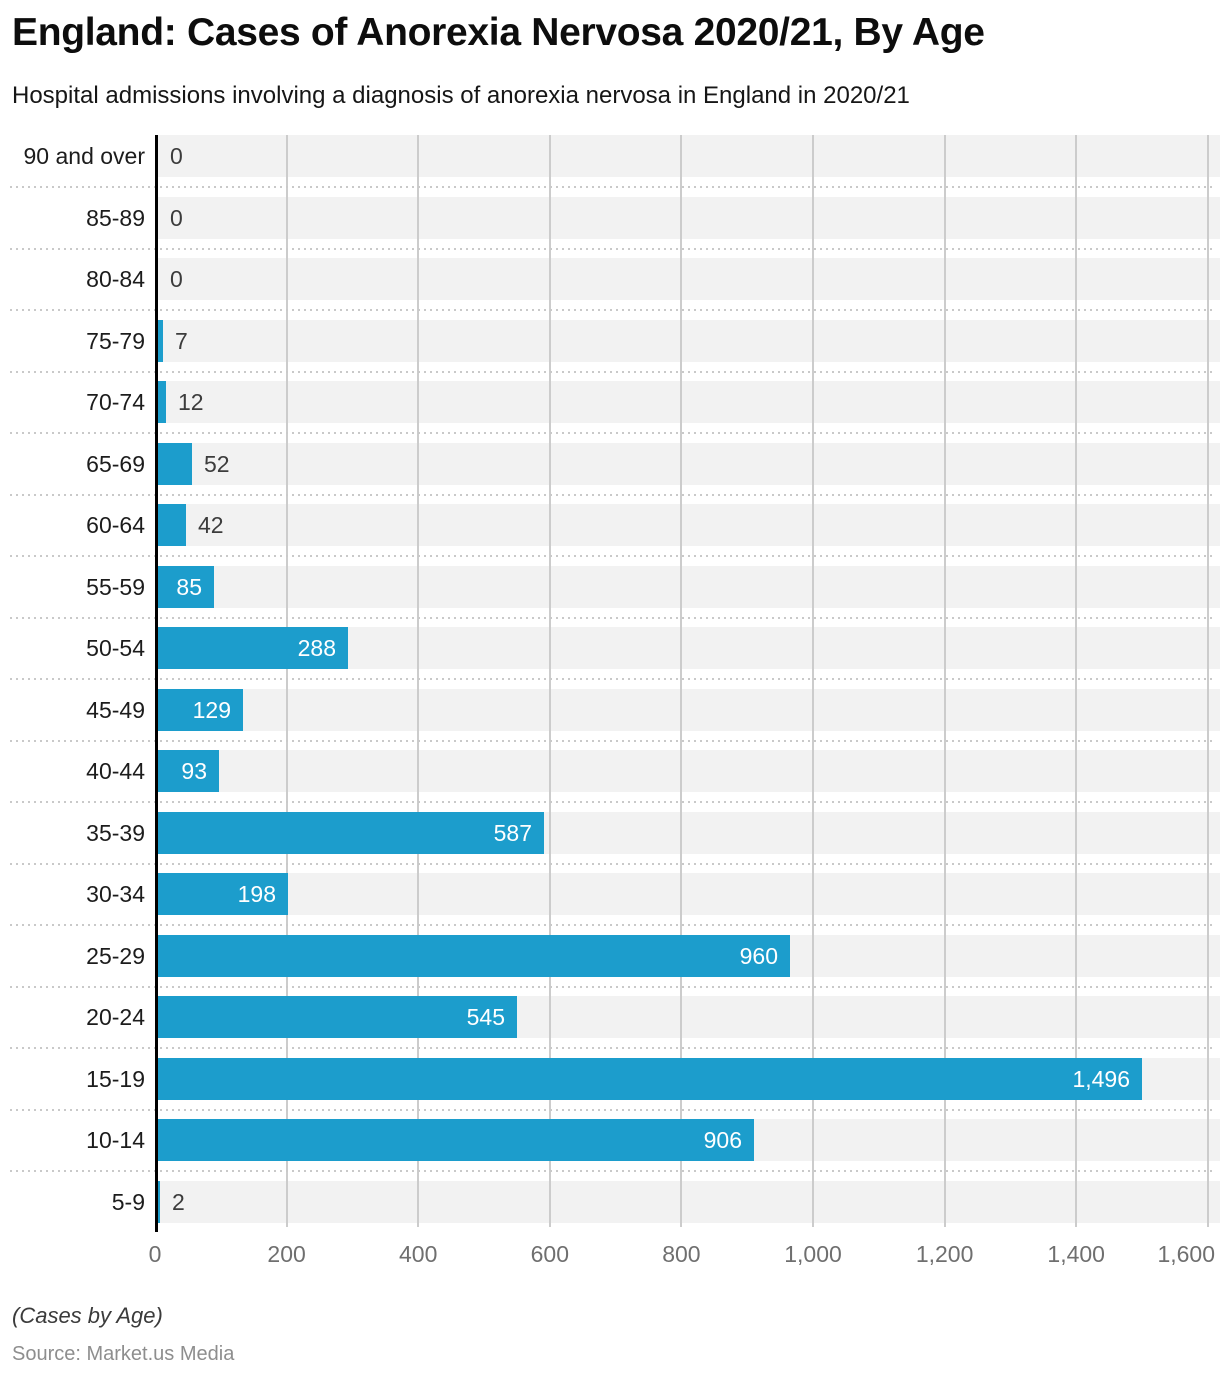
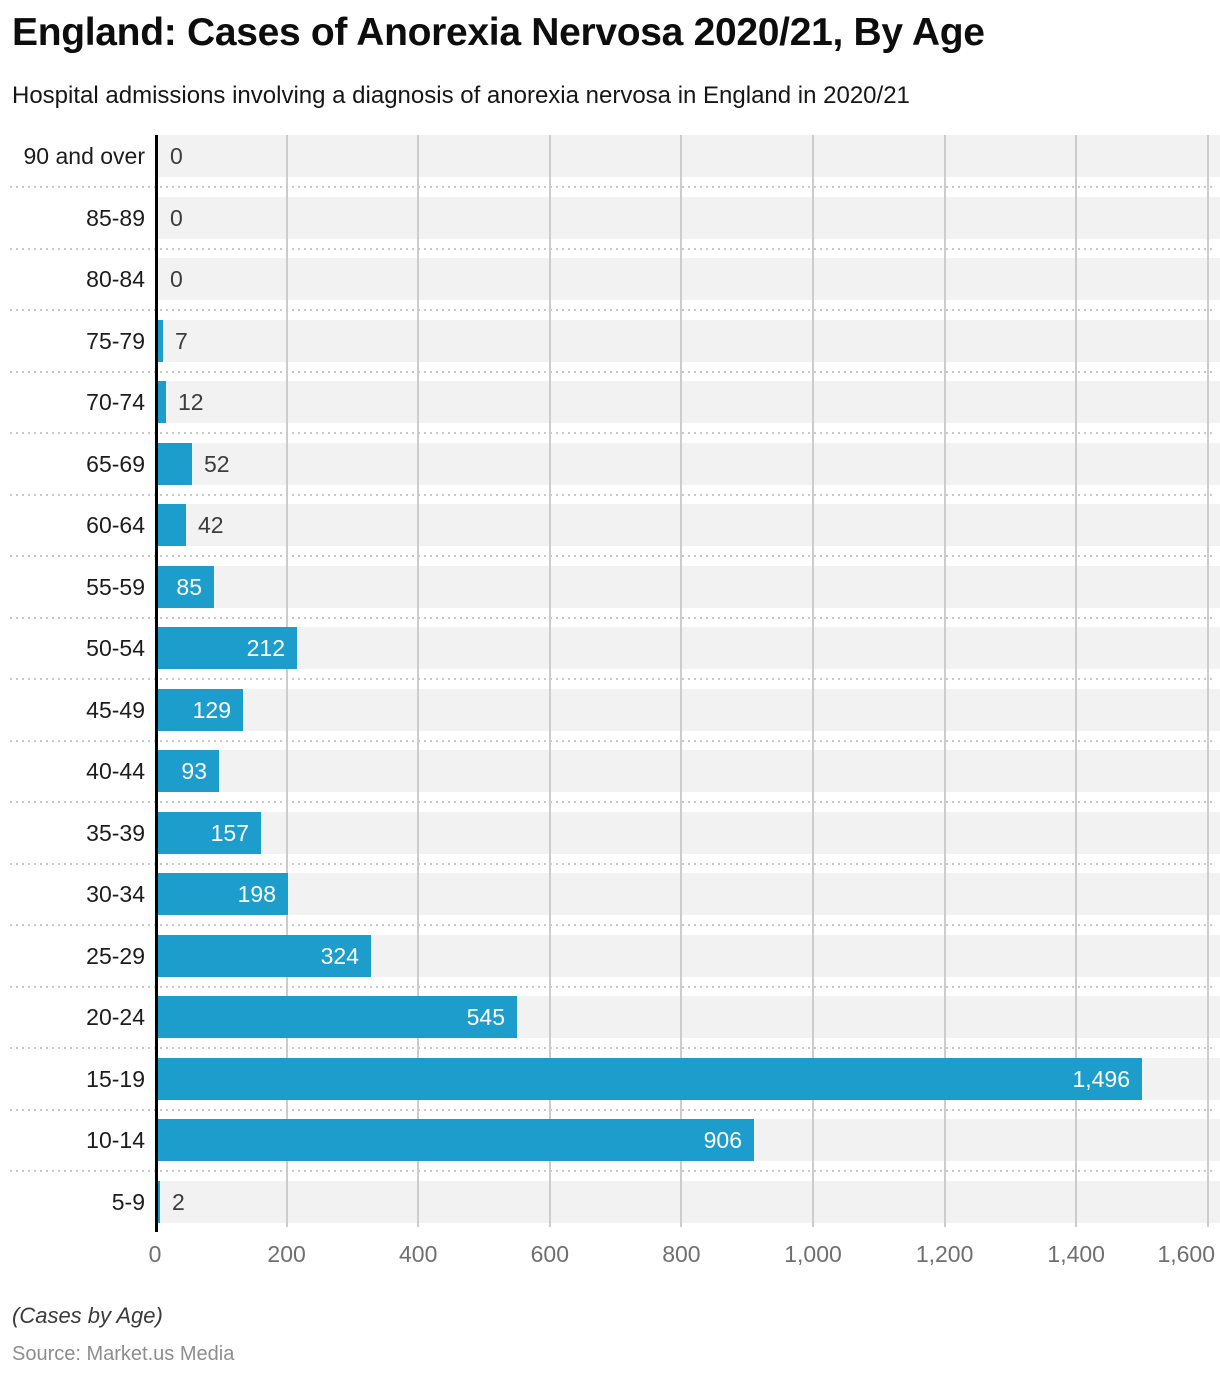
50-54: 288 -> 212
35-39: 587 -> 157
25-29: 960 -> 324
